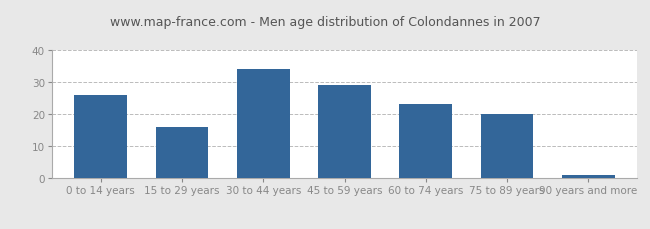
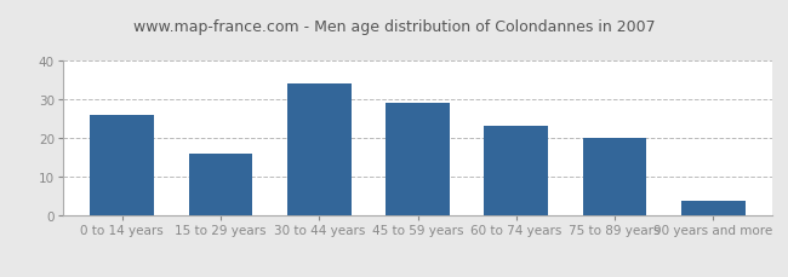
90 years and more: 1 -> 4
